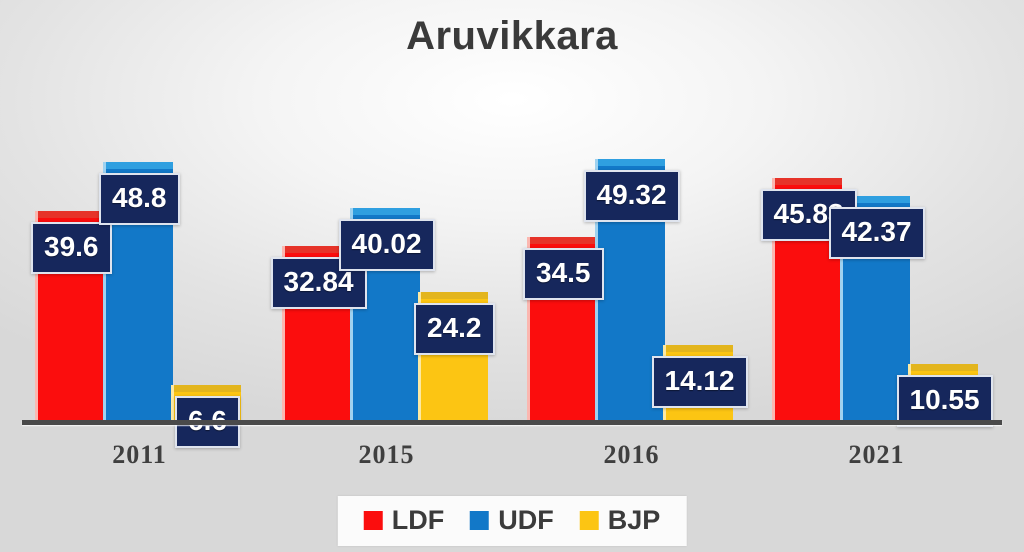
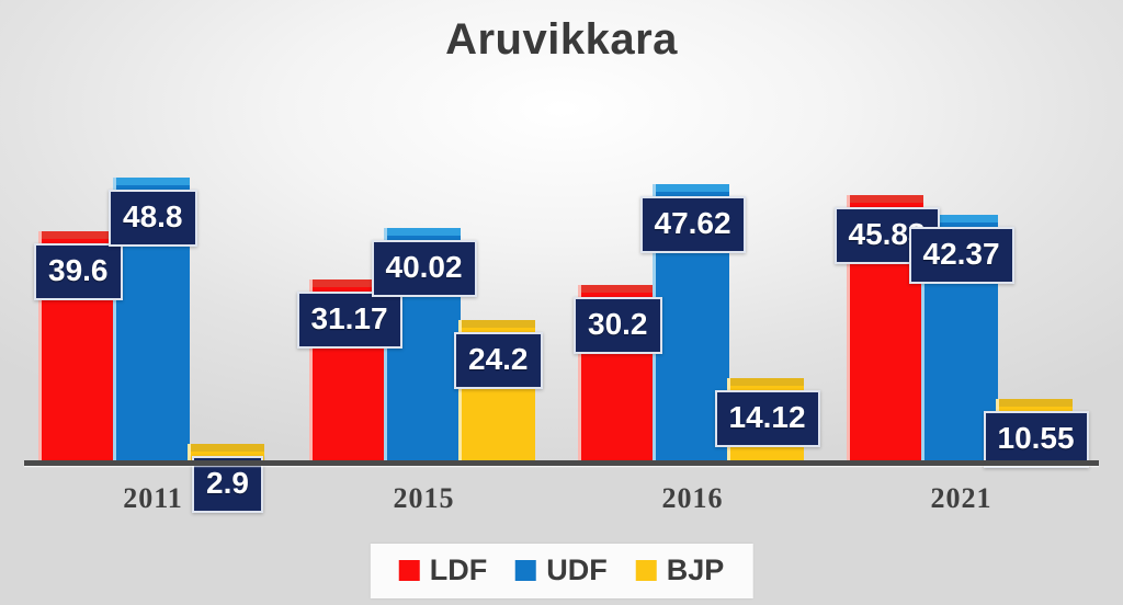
BJP/2011: 6.6 -> 2.9
LDF/2015: 32.84 -> 31.17
LDF/2016: 34.5 -> 30.2
UDF/2016: 49.32 -> 47.62
